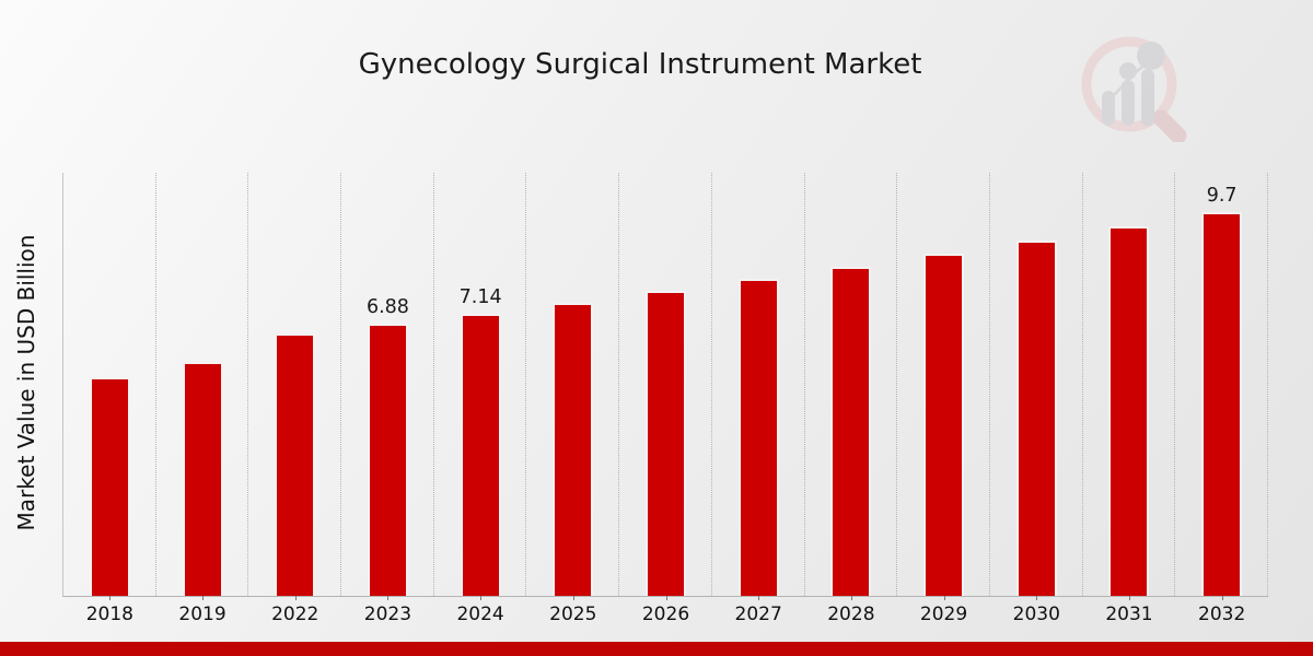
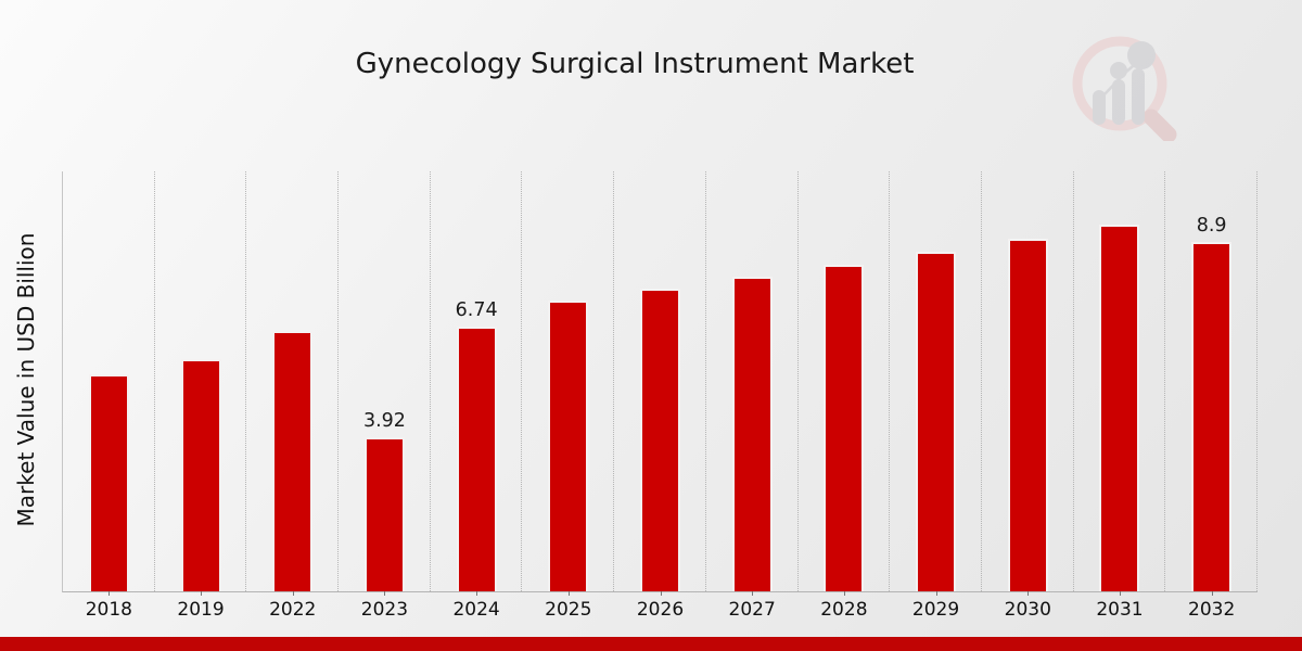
2023: 6.88 -> 3.92
2024: 7.14 -> 6.74
2032: 9.7 -> 8.9
